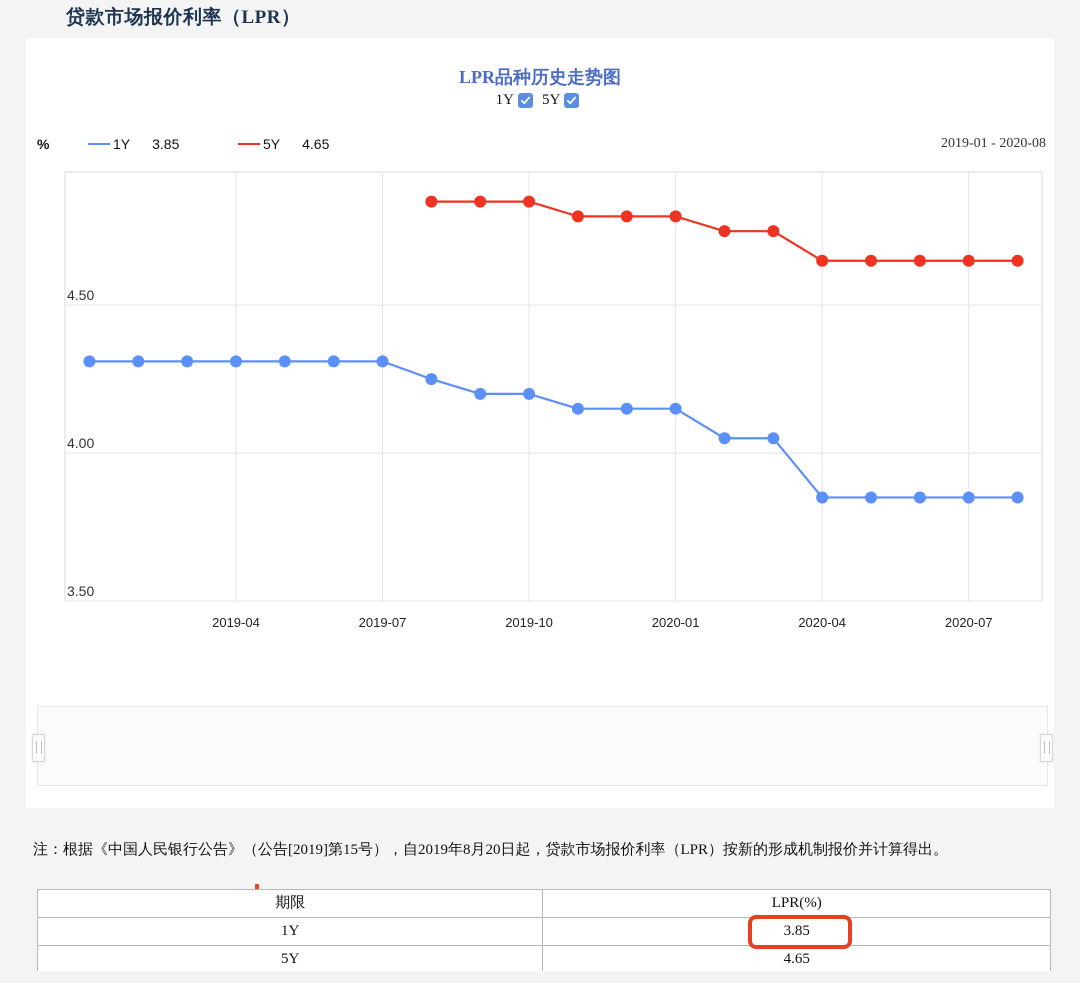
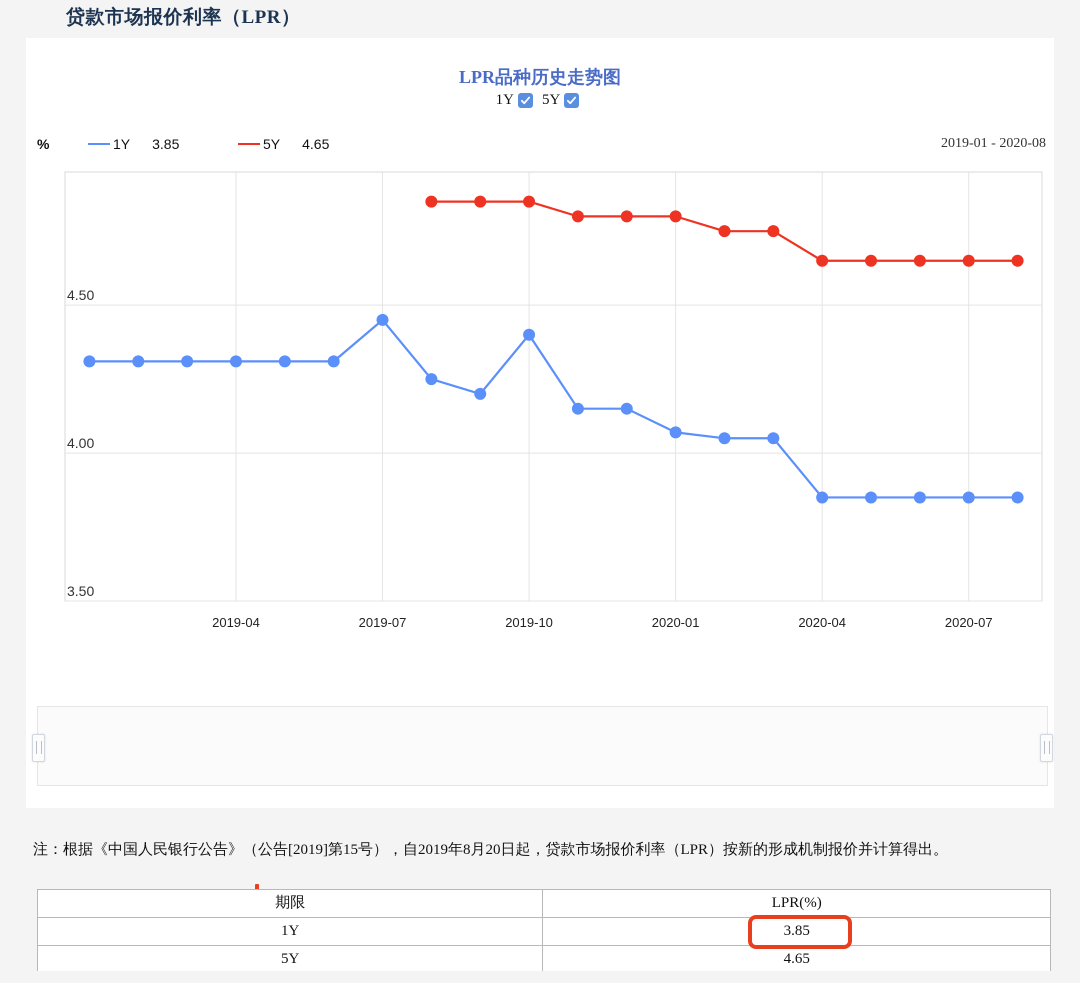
1Y/2019-07: 4.31 -> 4.45
1Y/2019-10: 4.20 -> 4.40
1Y/2020-01: 4.15 -> 4.07
